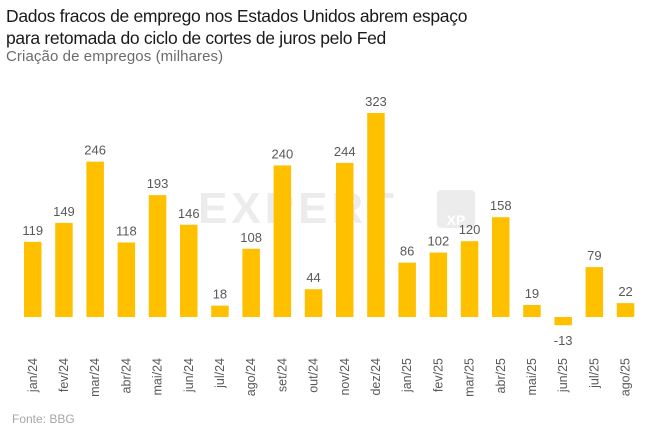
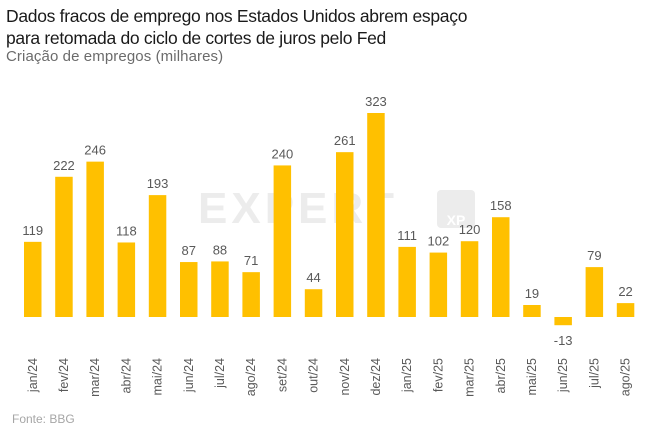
fev/24: 149 -> 222
jun/24: 146 -> 87
jul/24: 18 -> 88
ago/24: 108 -> 71
nov/24: 244 -> 261
jan/25: 86 -> 111
